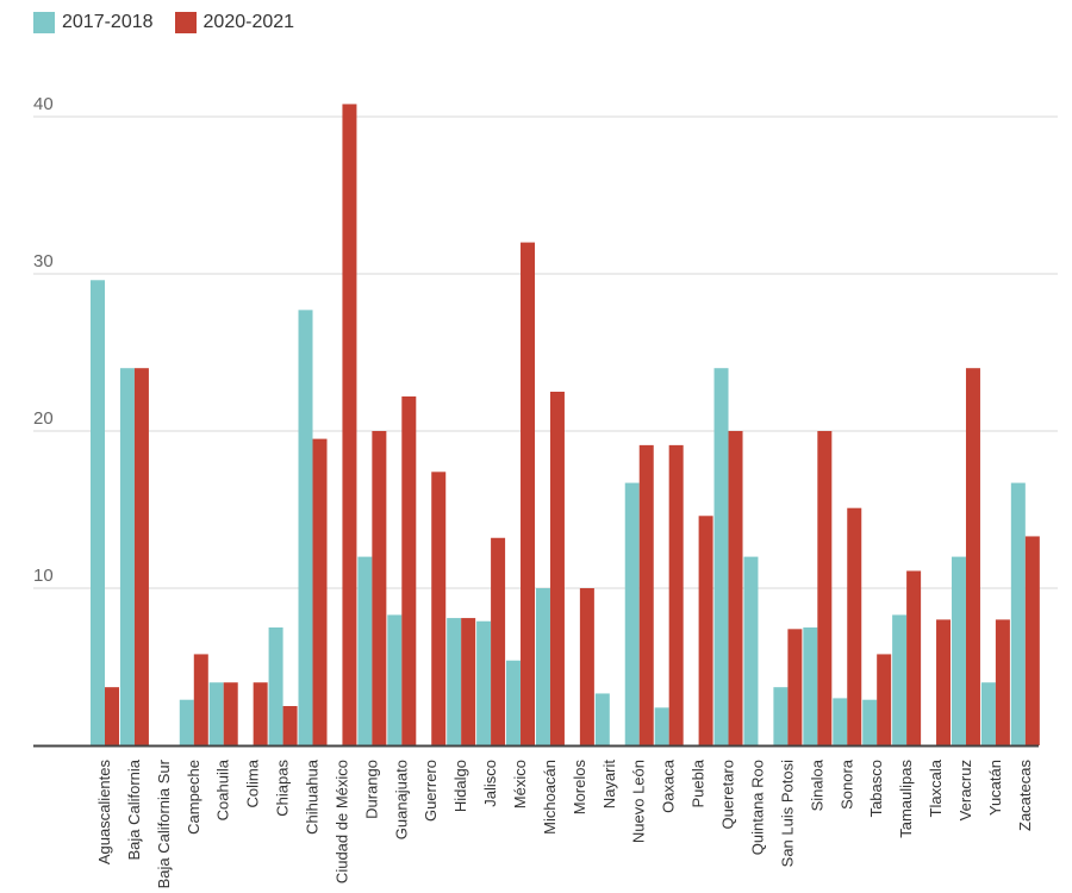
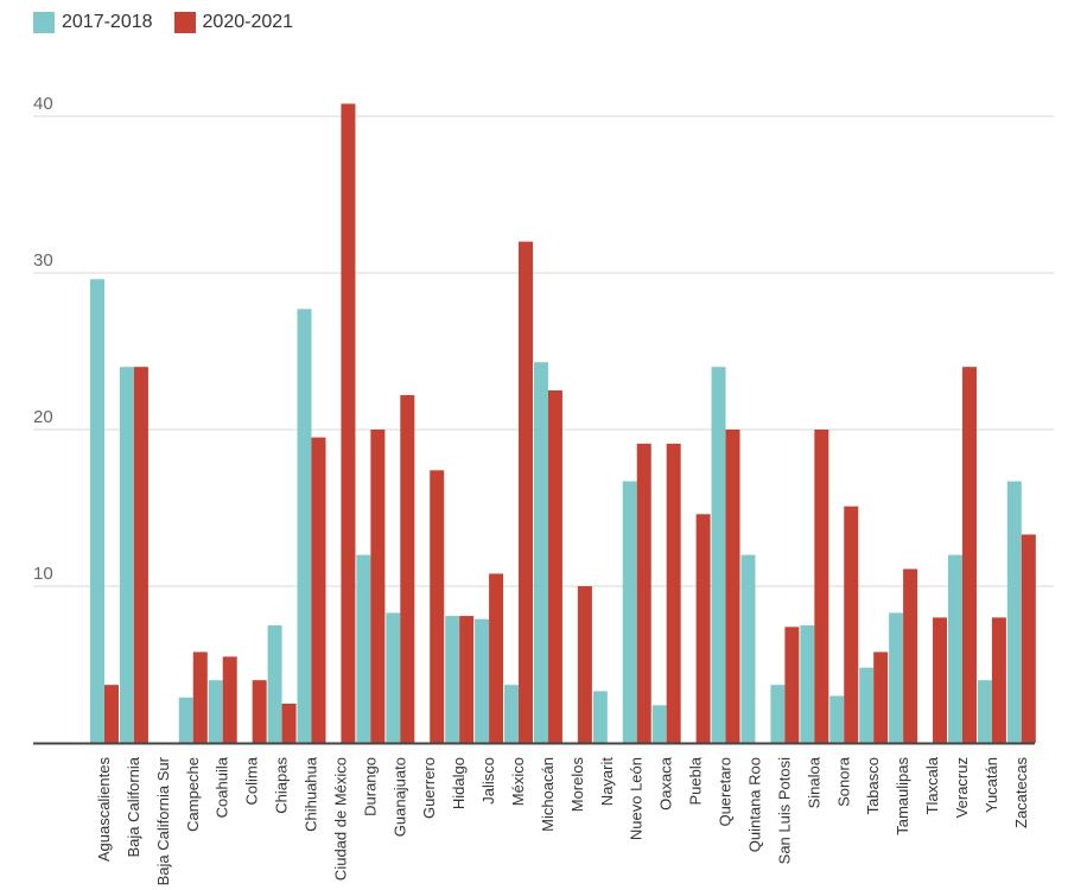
2020-2021/Coahuila: 4.0 -> 5.5
2020-2021/Jalisco: 13.2 -> 10.8
2017-2018/México: 5.4 -> 3.7
2017-2018/Michoacán: 10.0 -> 24.3
2017-2018/Tabasco: 2.9 -> 4.8
